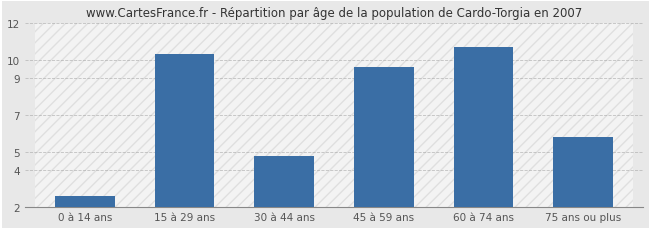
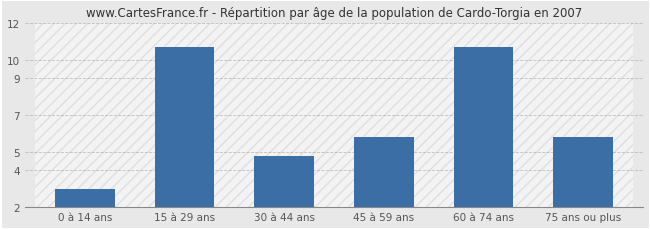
0 à 14 ans: 2.6 -> 3.0
15 à 29 ans: 10.3 -> 10.7
45 à 59 ans: 9.6 -> 5.8
